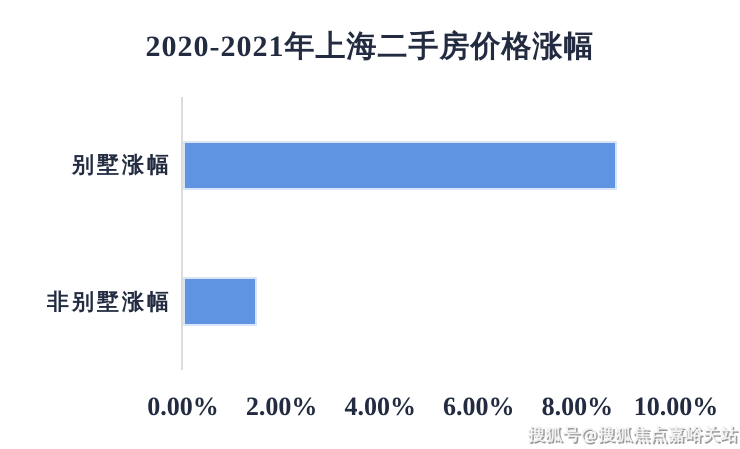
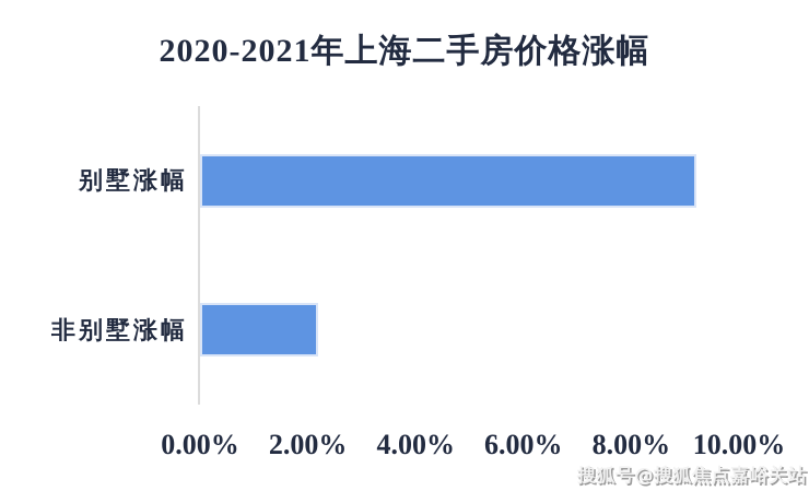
别墅涨幅: 8.8% -> 9.2%
非别墅涨幅: 1.5% -> 2.2%
